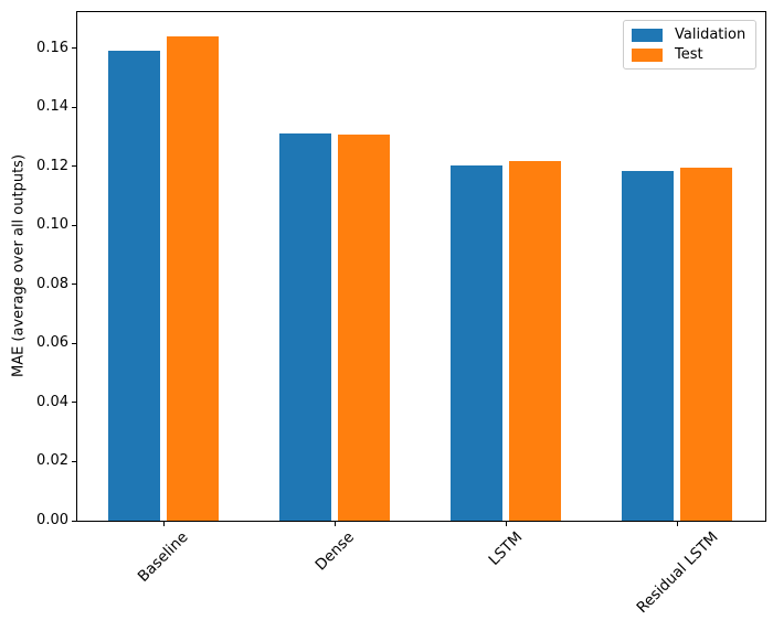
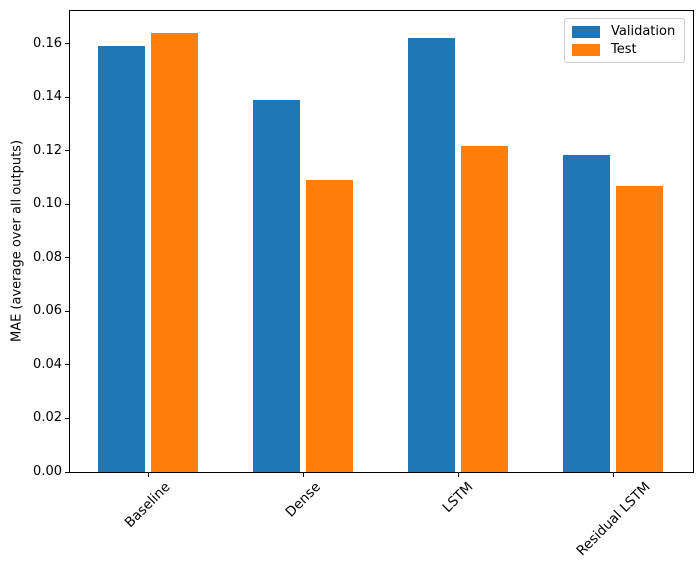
Validation/Dense: 0.131 -> 0.139
Test/Dense: 0.131 -> 0.109
Validation/LSTM: 0.120 -> 0.162
Test/Residual LSTM: 0.120 -> 0.107
